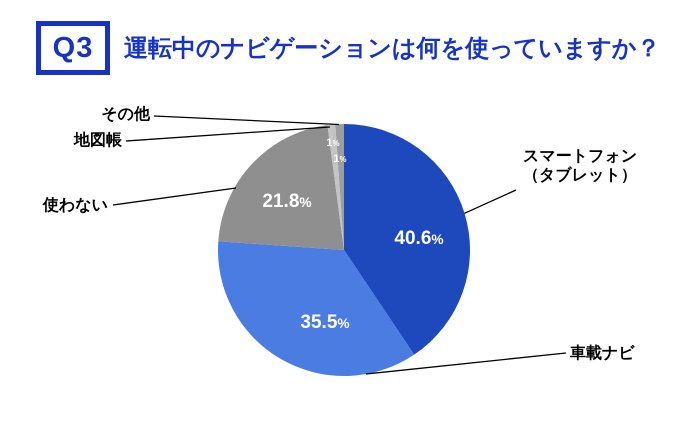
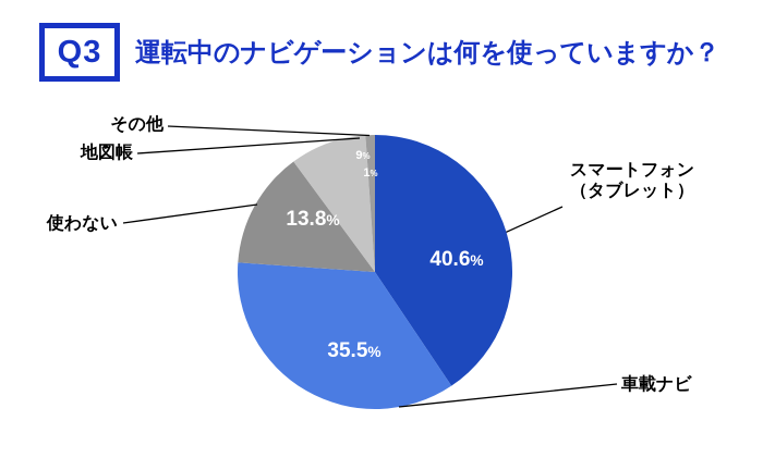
使わない: 21.8 -> 13.8
地図帳: 1 -> 9
